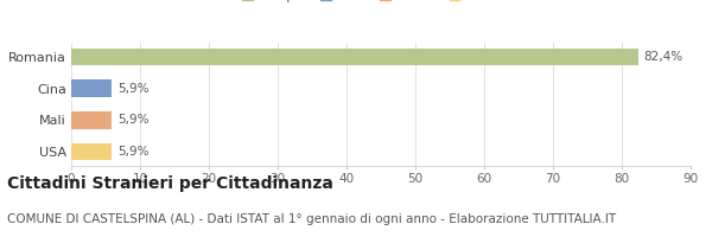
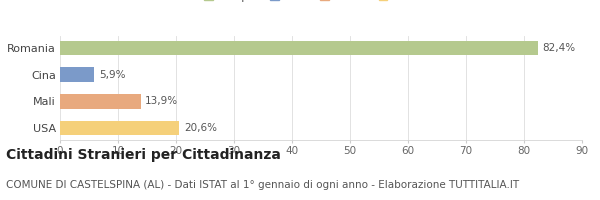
Mali: 5,9% -> 13,9%
USA: 5,9% -> 20,6%
